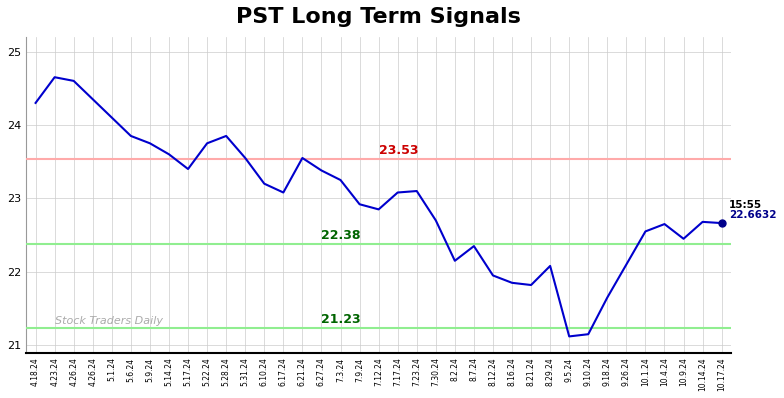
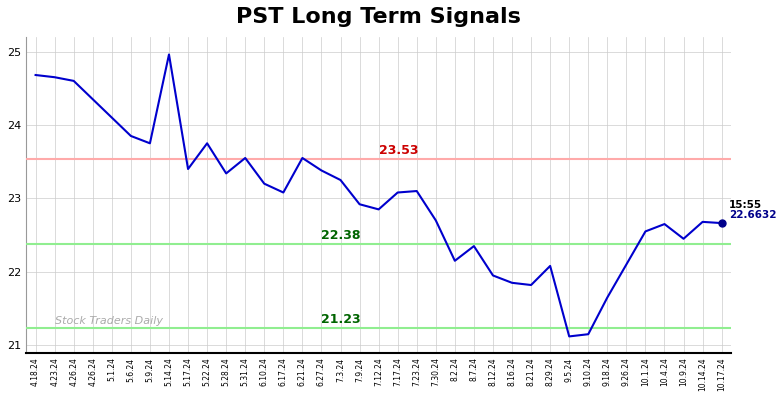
4.18.24: 24.30 -> 24.68
5.14.24: 23.60 -> 24.96
5.28.24: 23.85 -> 23.34
